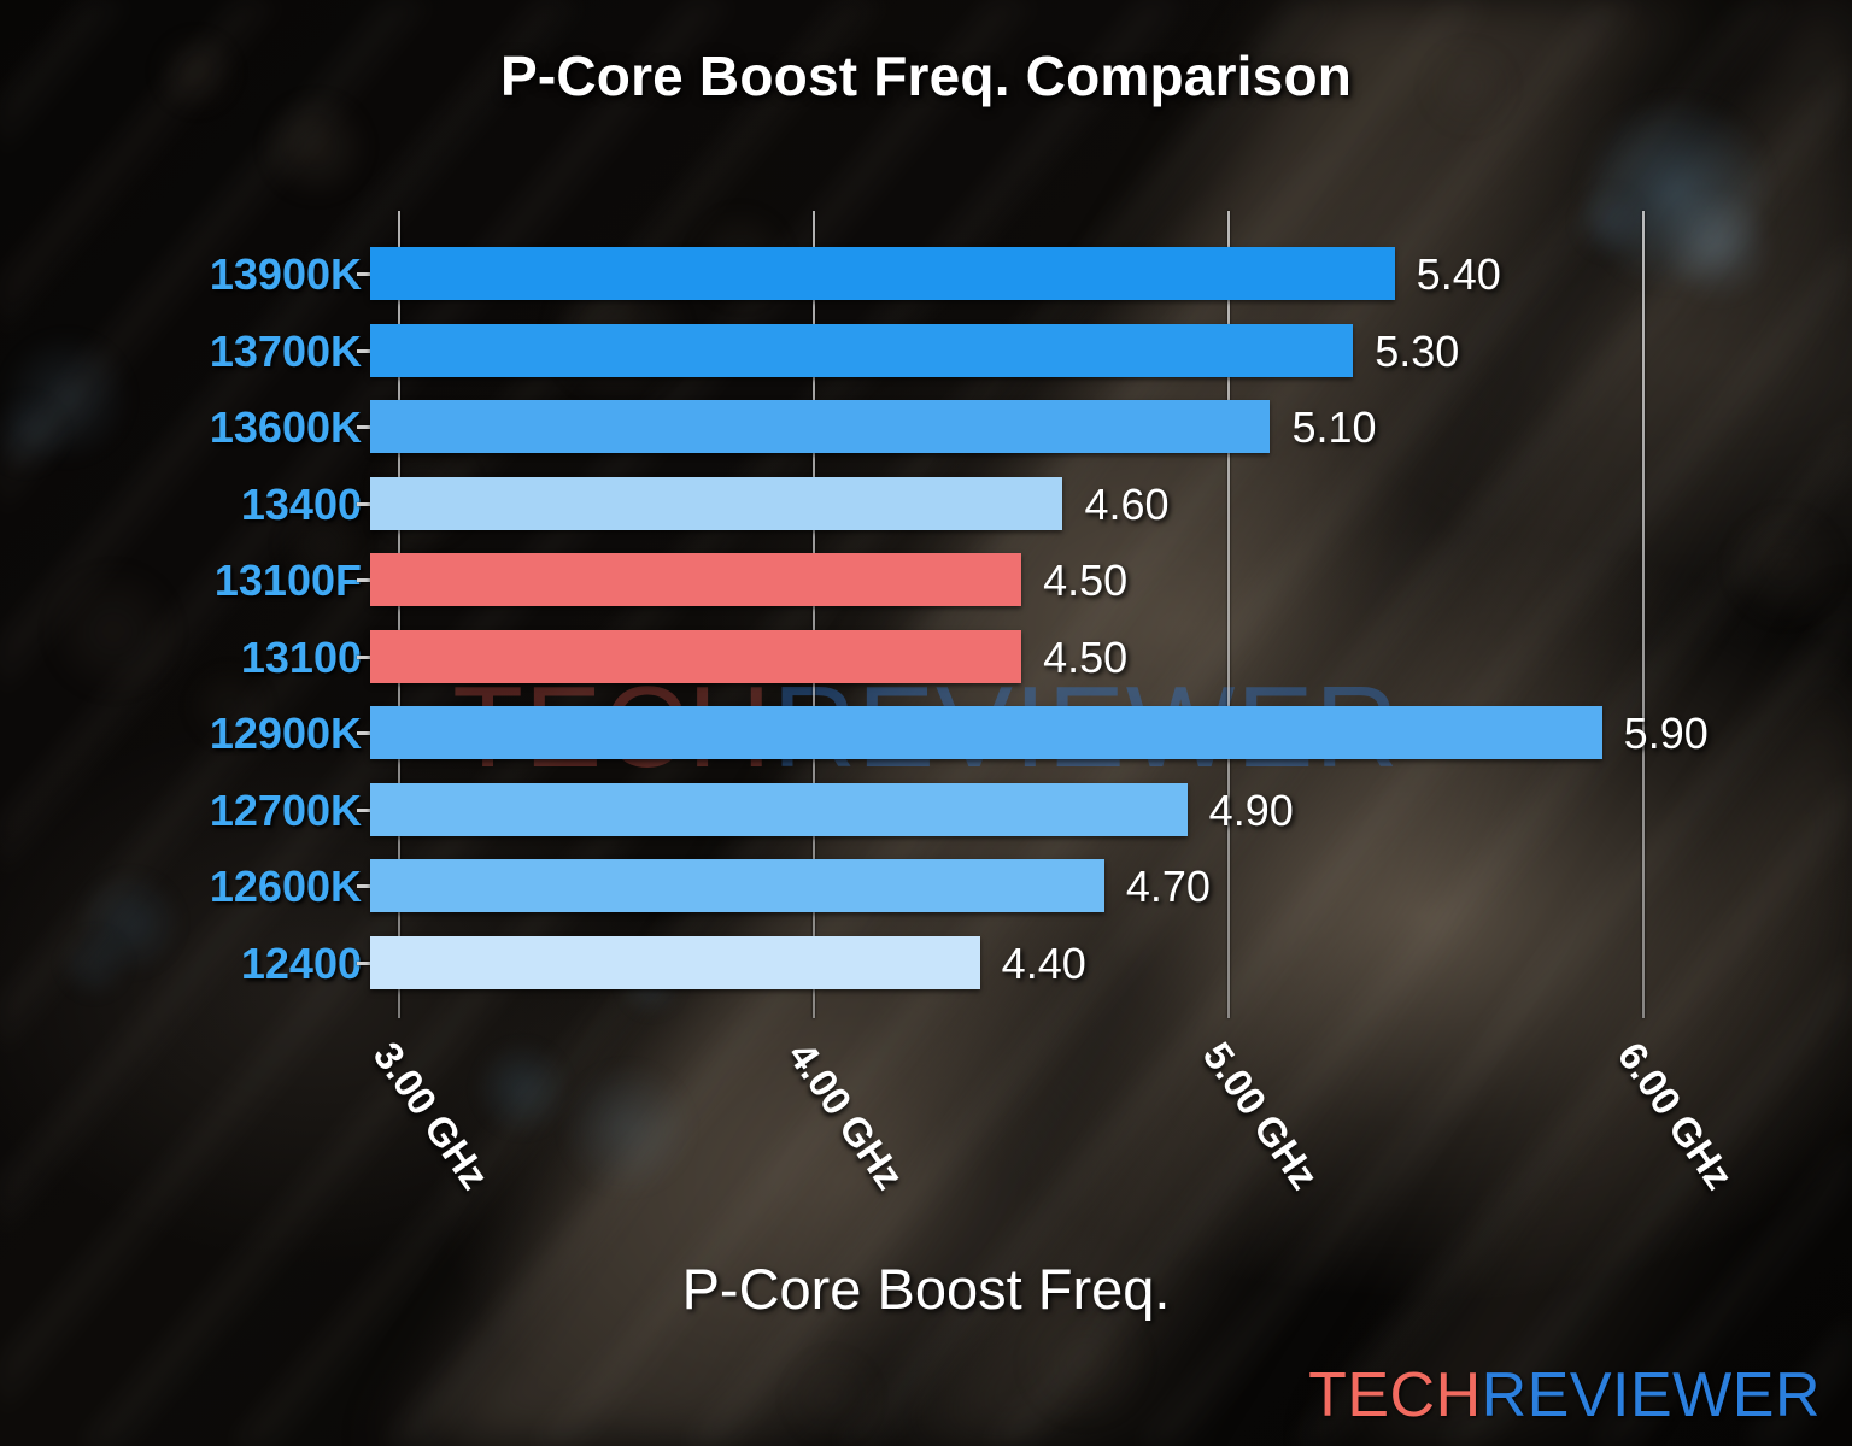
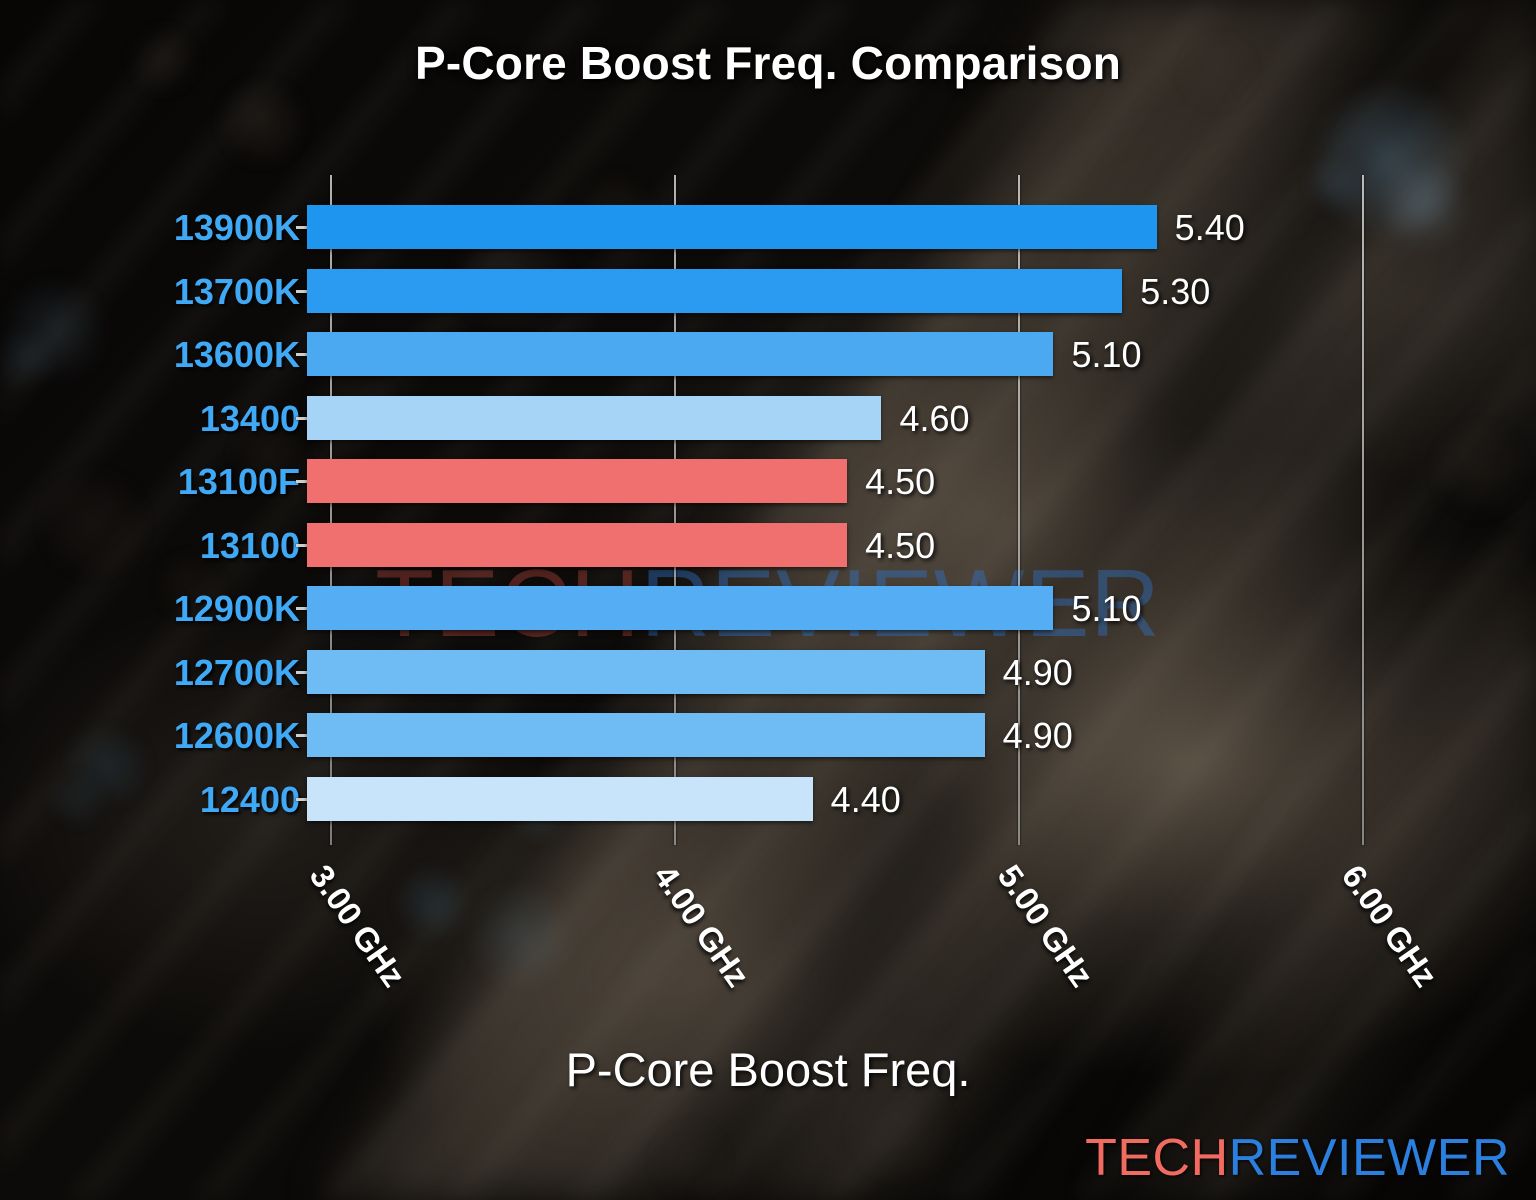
12900K: 5.90 -> 5.10
12600K: 4.70 -> 4.90
